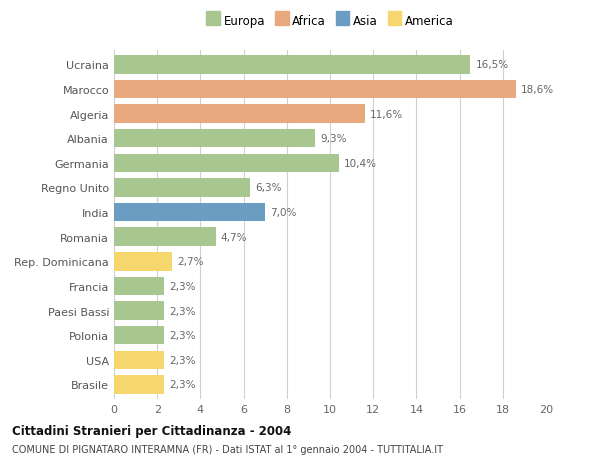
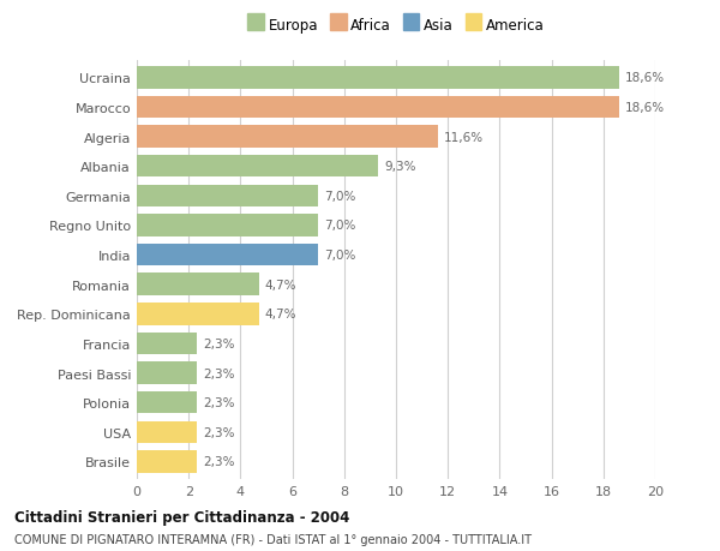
Ucraina: 16,5% -> 18,6%
Germania: 10,4% -> 7,0%
Regno Unito: 6,3% -> 7,0%
Rep. Dominicana: 2,7% -> 4,7%
